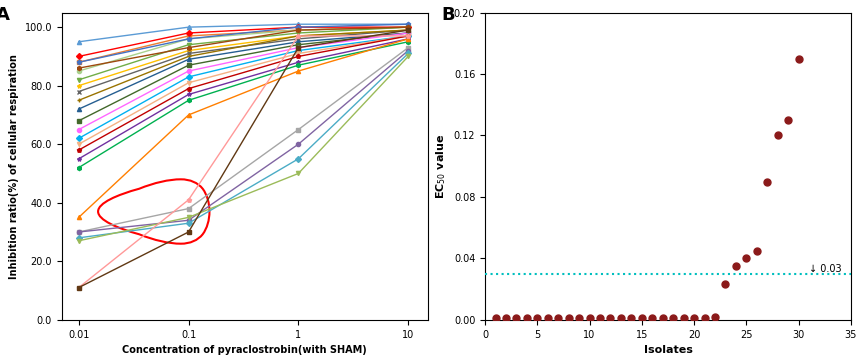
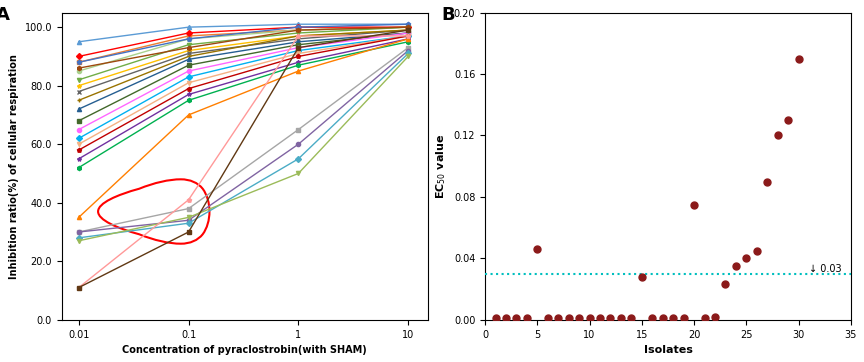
5: 0.001 -> 0.046
15: 0.001 -> 0.028
20: 0.001 -> 0.075
